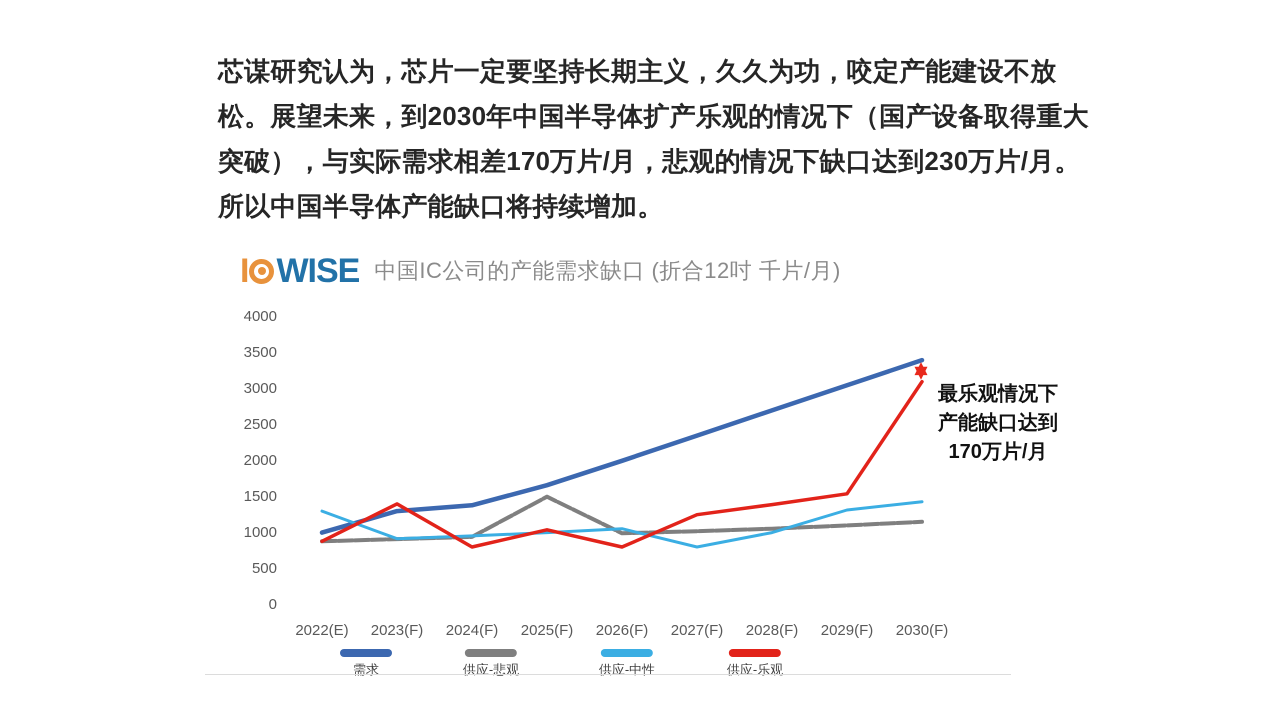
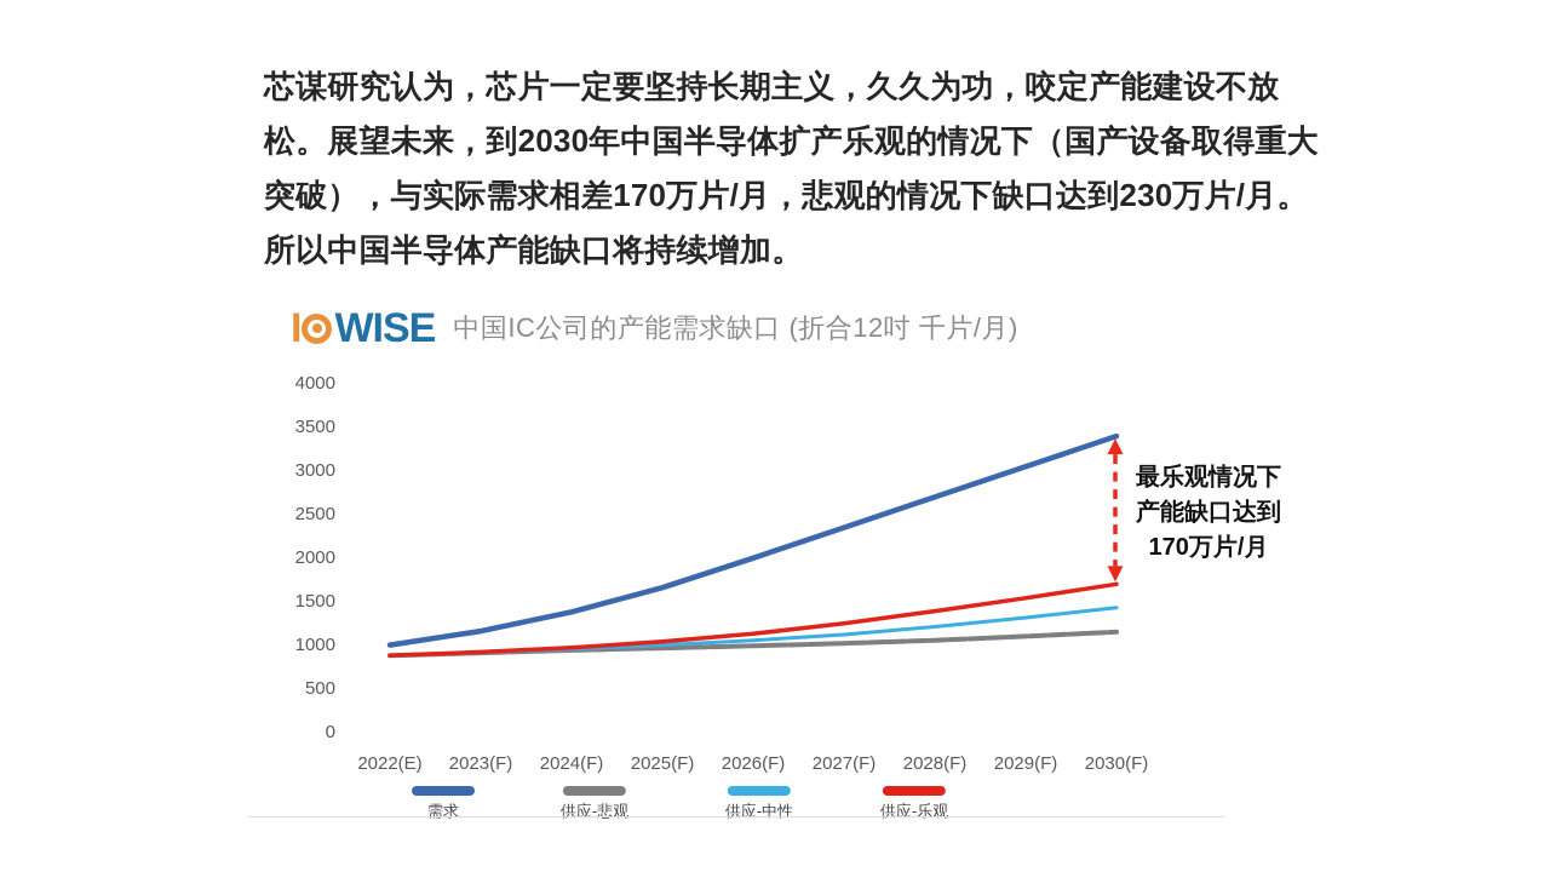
供应-中性/2022(E): 1300 -> 900
需求/2023(F): 1300 -> 1200
供应-乐观/2023(F): 1400 -> 900
供应-乐观/2024(F): 800 -> 1000
供应-悲观/2025(F): 1500 -> 1000
供应-乐观/2026(F): 800 -> 1100
供应-中性/2027(F): 800 -> 1100
供应-中性/2028(F): 1000 -> 1200
供应-乐观/2030(F): 3100 -> 1700
